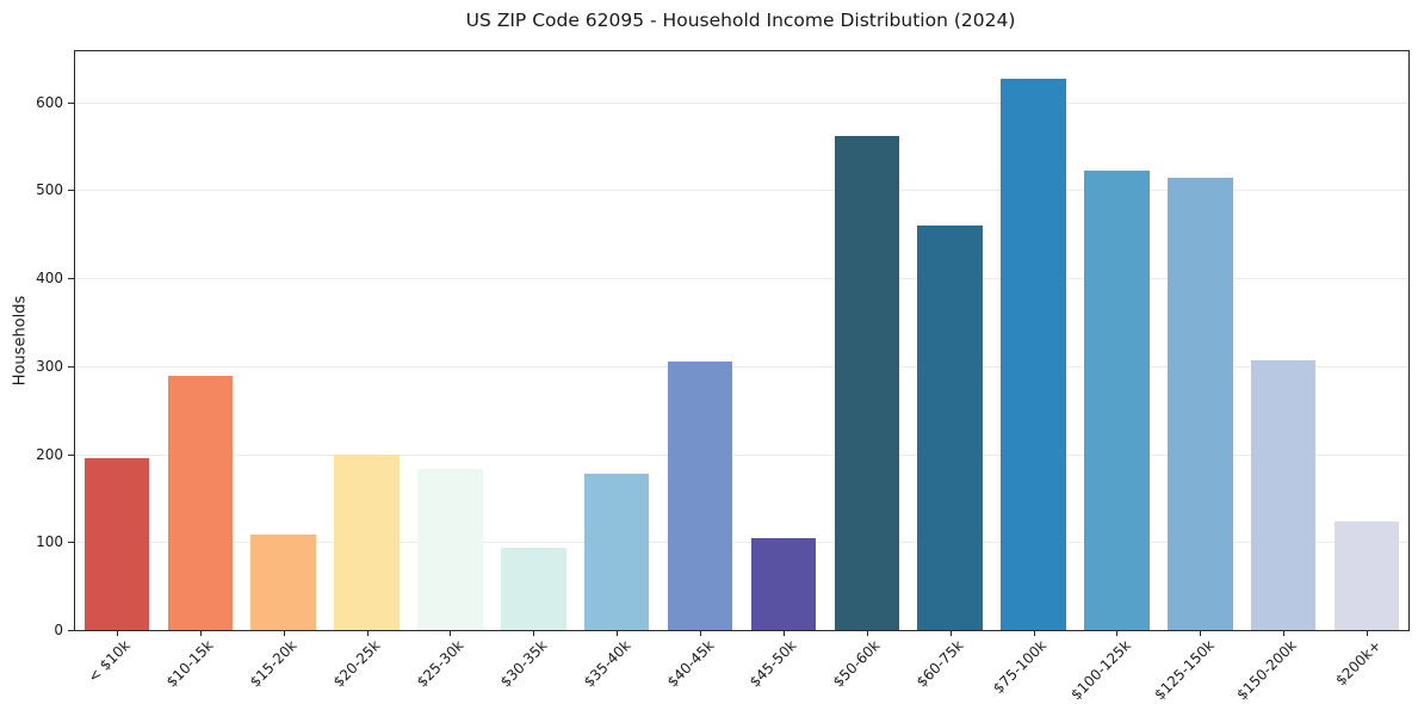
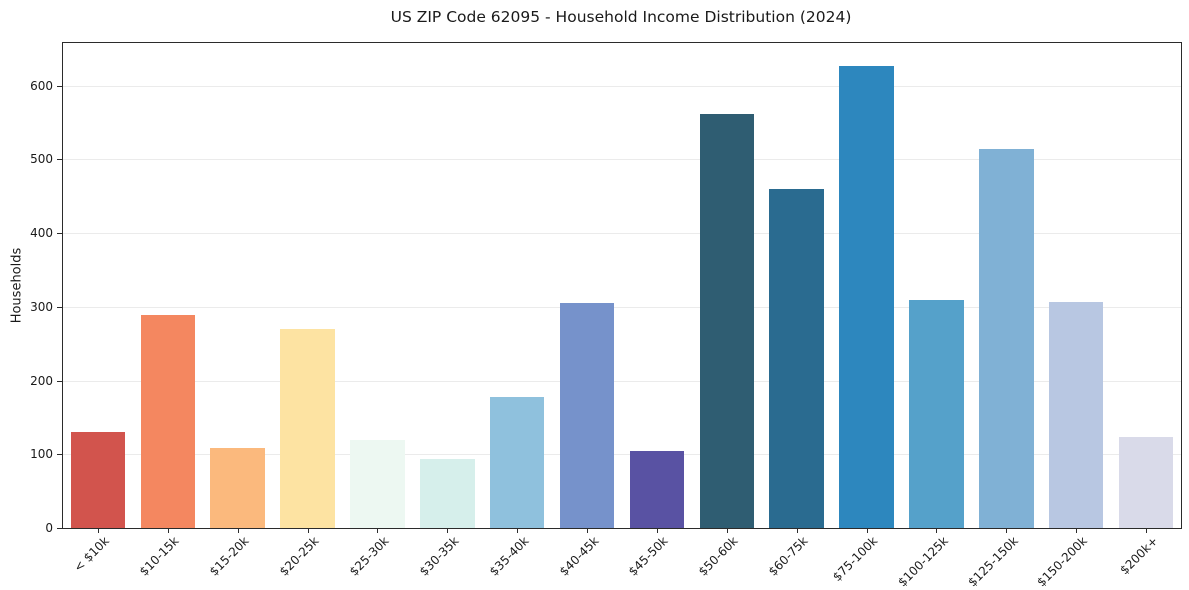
< $10k: 200 -> 130
$20-25k: 200 -> 270
$25-30k: 180 -> 120
$100-125k: 520 -> 310
